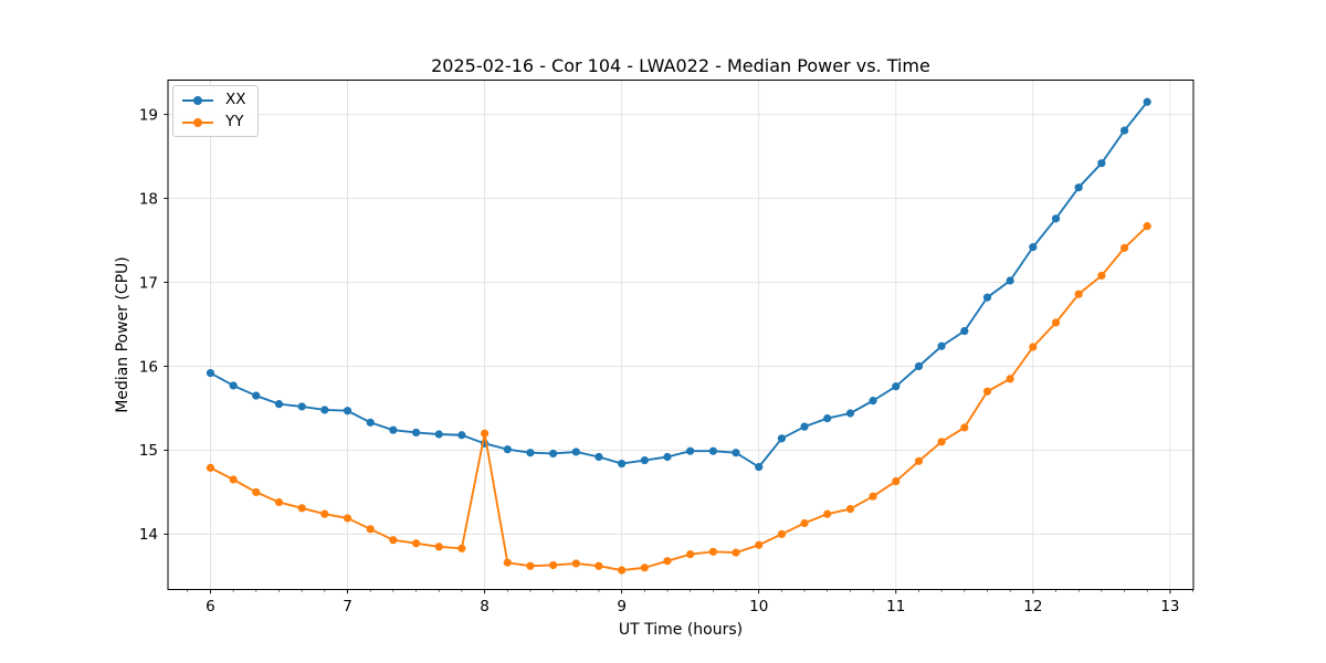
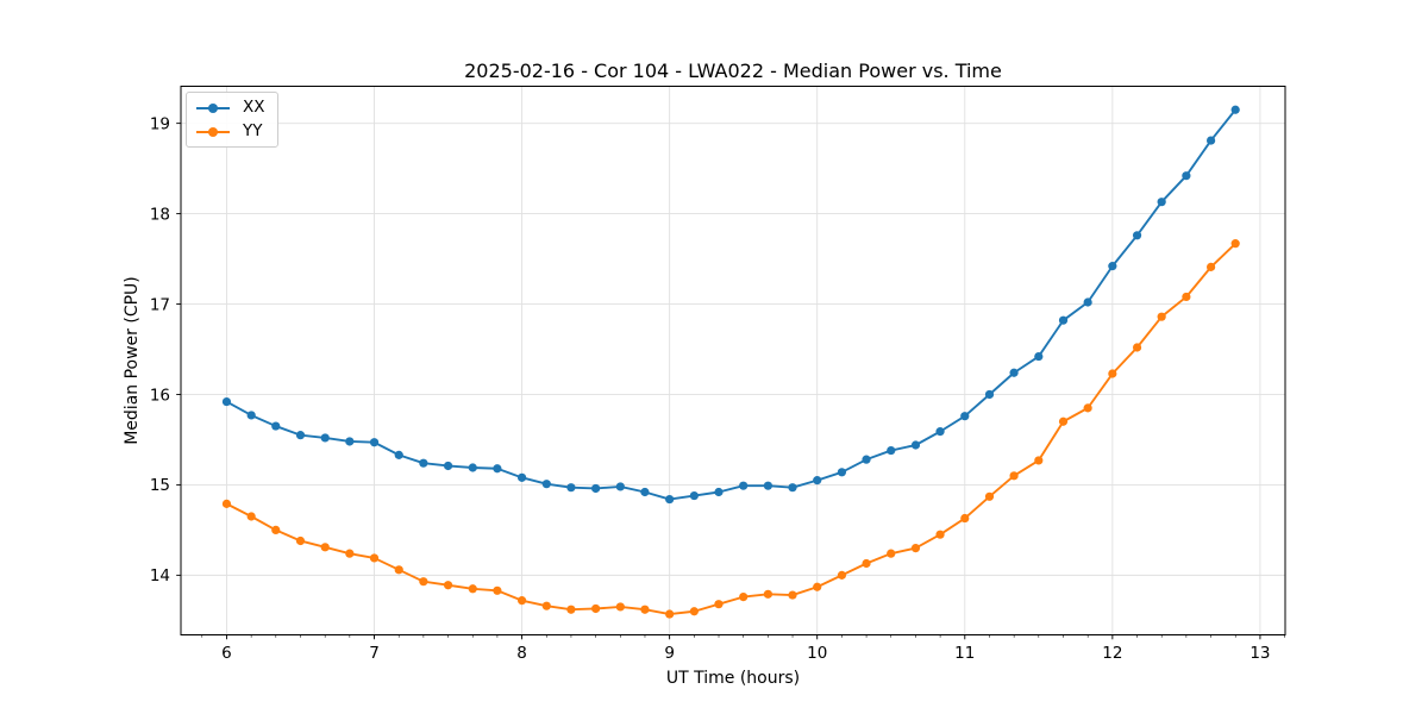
YY/8: 15.2 -> 13.7
XX/10: 14.8 -> 15.1
